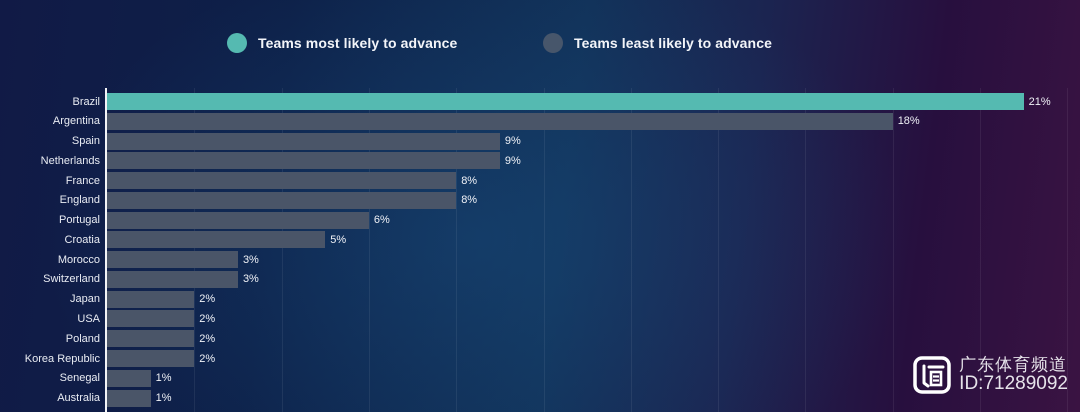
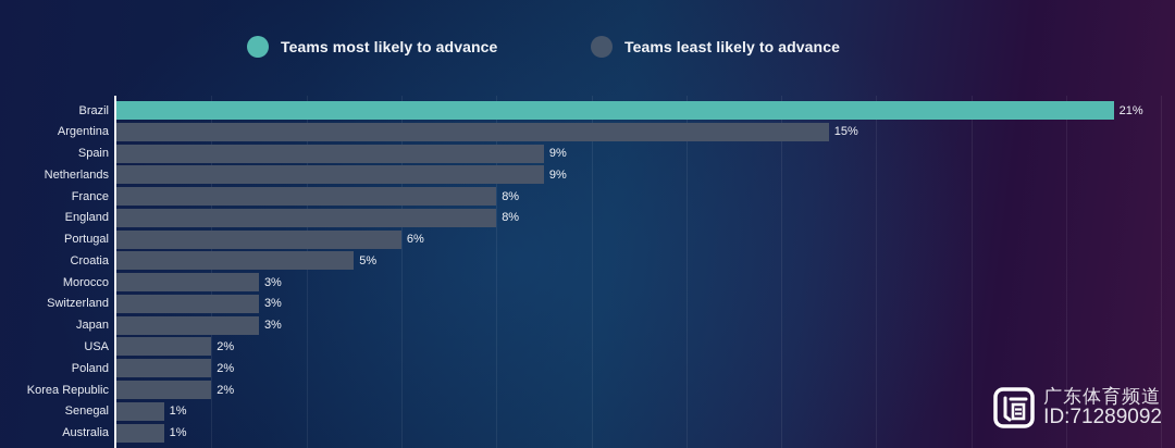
Argentina: 18% -> 15%
Japan: 2% -> 3%
